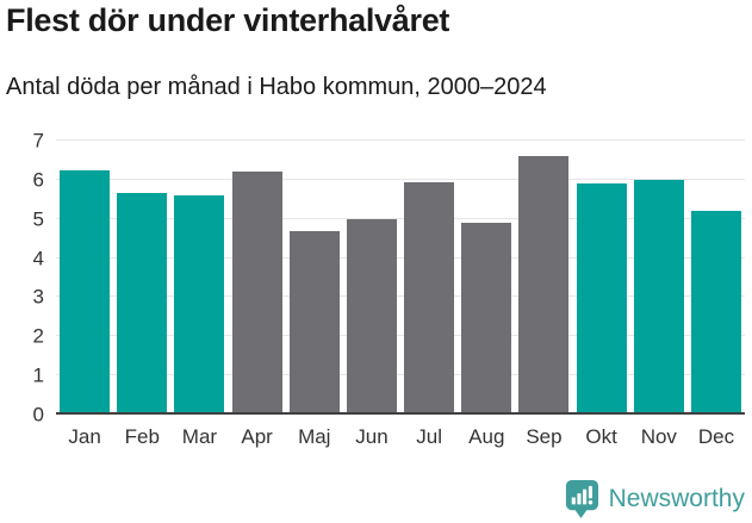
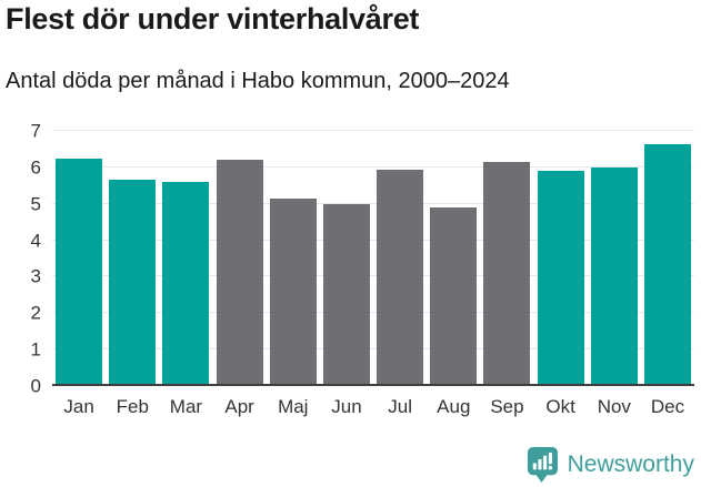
Maj: 4.7 -> 5.2
Sep: 6.6 -> 6.2
Dec: 5.2 -> 6.7
